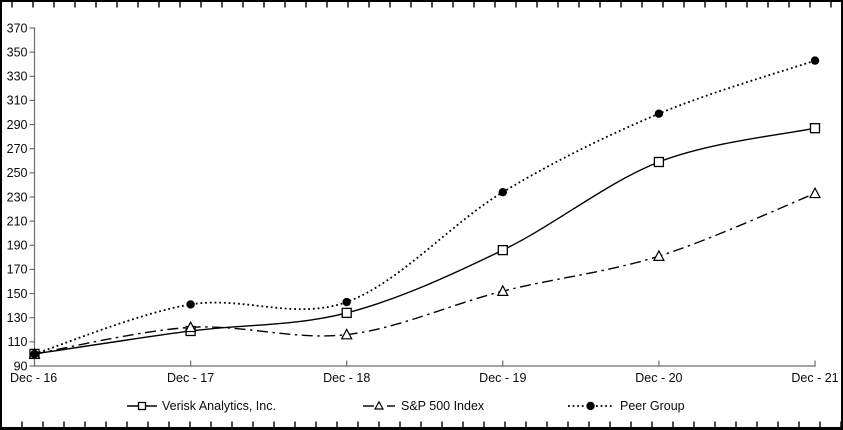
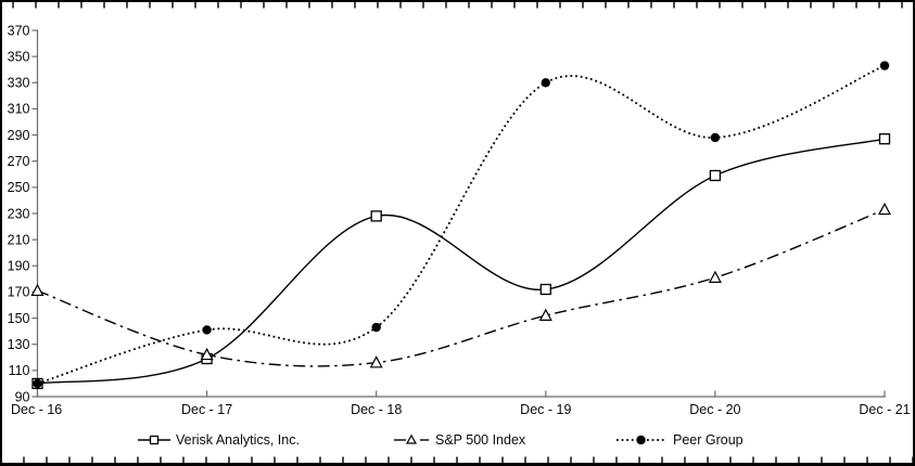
S&P 500 Index/Dec - 16: 100 -> 171
Verisk Analytics, Inc./Dec - 18: 134 -> 228
Verisk Analytics, Inc./Dec - 19: 186 -> 172
Peer Group/Dec - 19: 234 -> 330
Peer Group/Dec - 20: 299 -> 288
